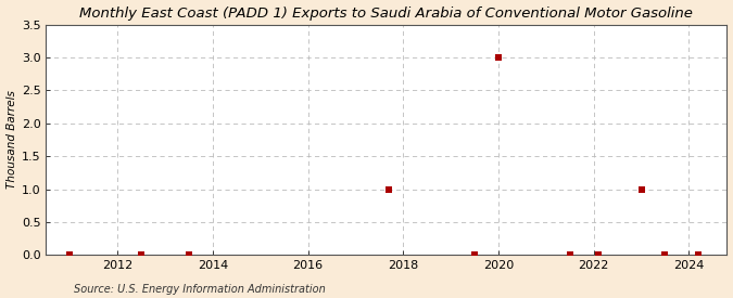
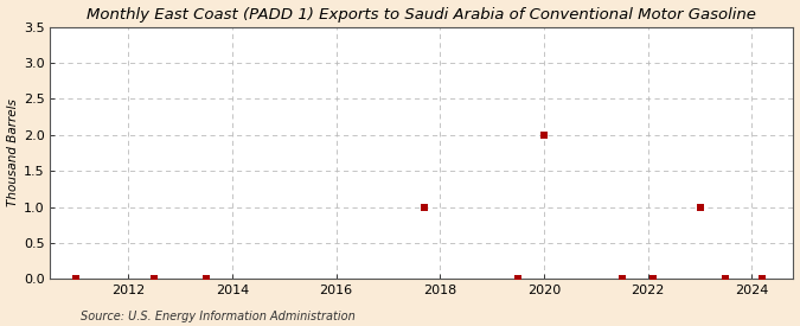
2020: 3 -> 2
